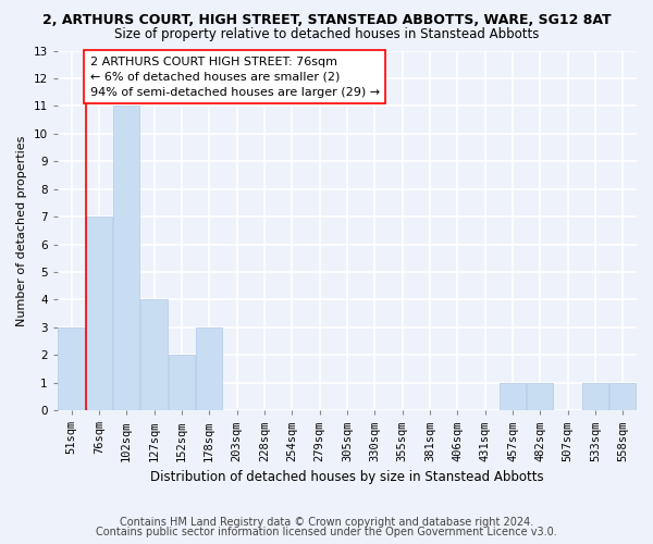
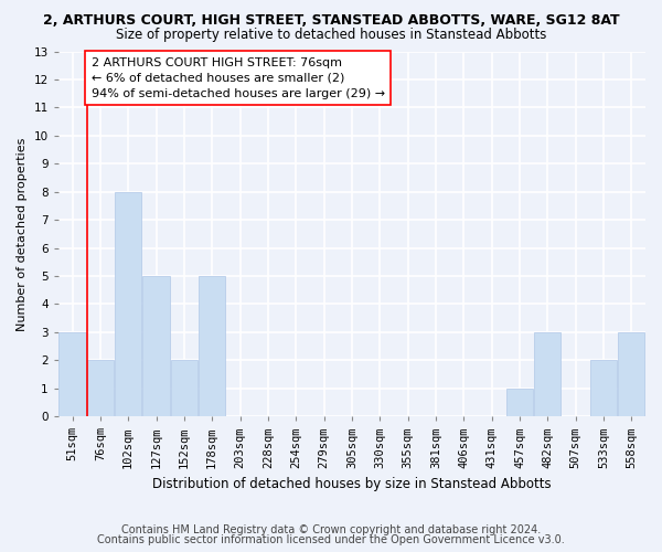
76sqm: 7 -> 2
102sqm: 11 -> 8
127sqm: 4 -> 5
178sqm: 3 -> 5
482sqm: 1 -> 3
533sqm: 1 -> 2
558sqm: 1 -> 3
